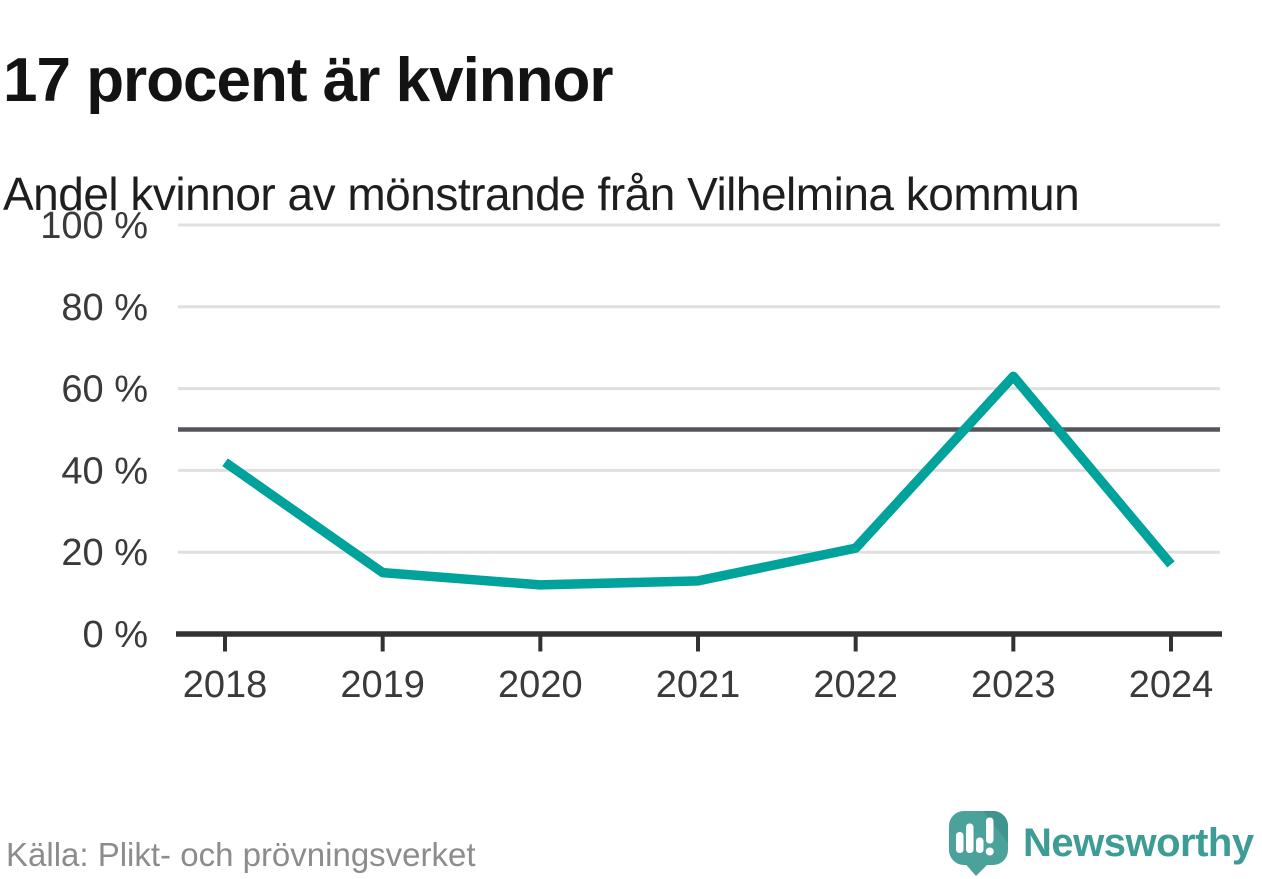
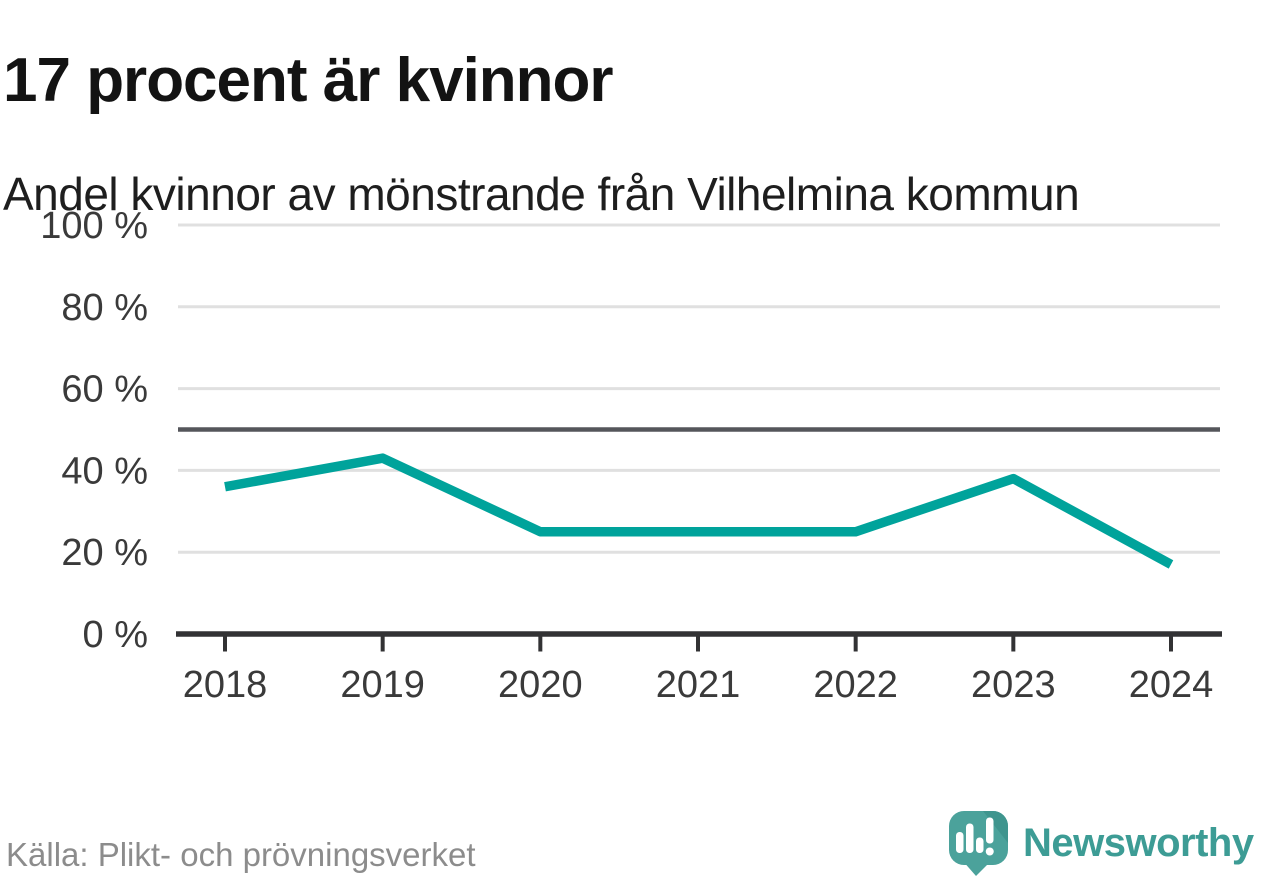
2018: 42% -> 36%
2019: 15% -> 43%
2020: 12% -> 25%
2021: 13% -> 25%
2022: 21% -> 25%
2023: 63% -> 38%
